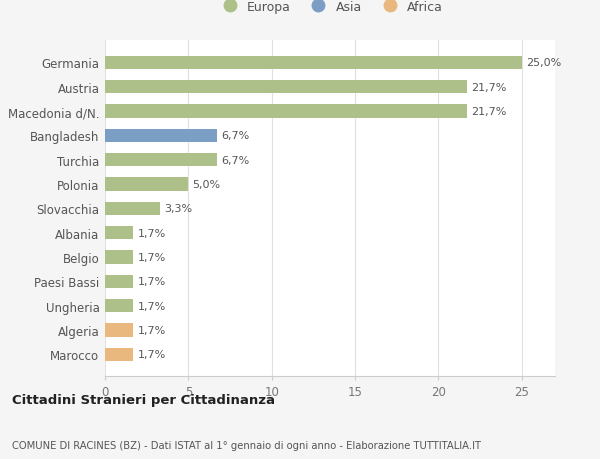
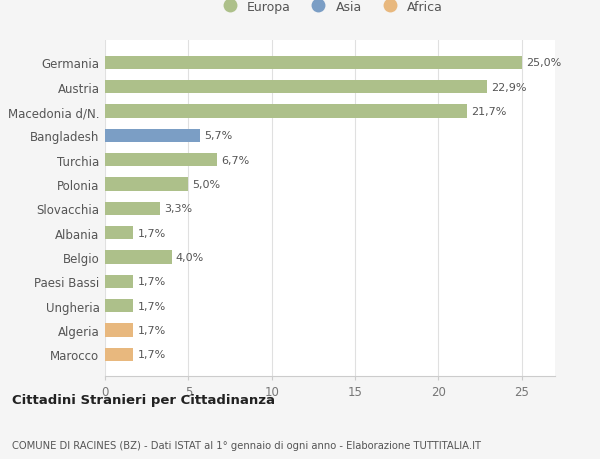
Austria: 21,7% -> 22,9%
Bangladesh: 6,7% -> 5,7%
Belgio: 1,7% -> 4,0%
